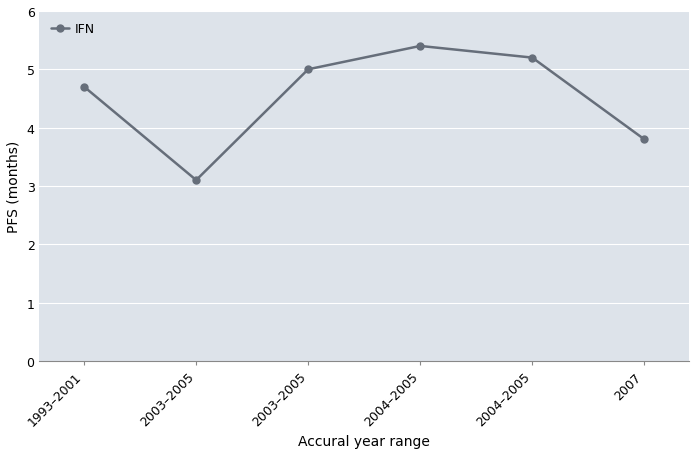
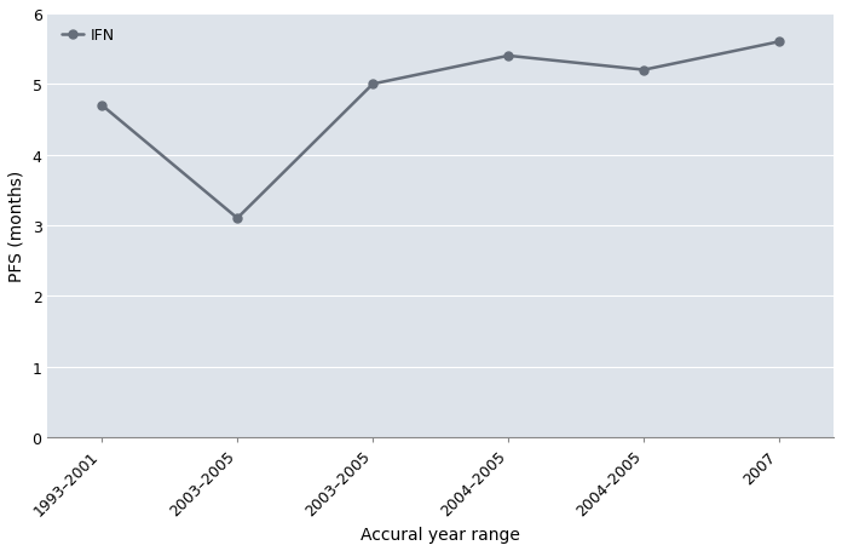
2007: 3.8 -> 5.6
